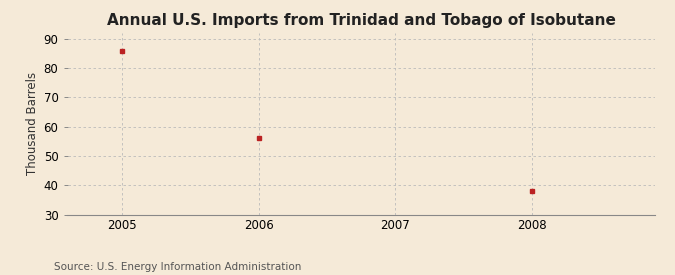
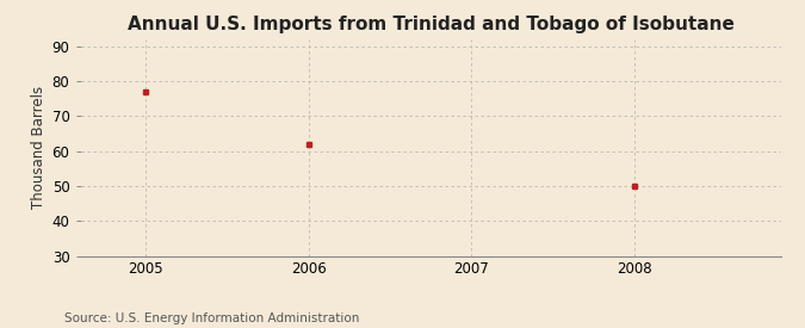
2005: 86 -> 77
2006: 56 -> 62
2008: 38 -> 50
